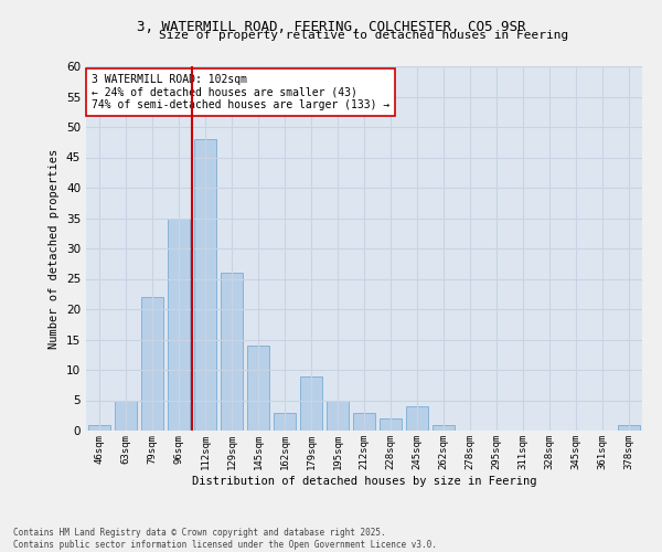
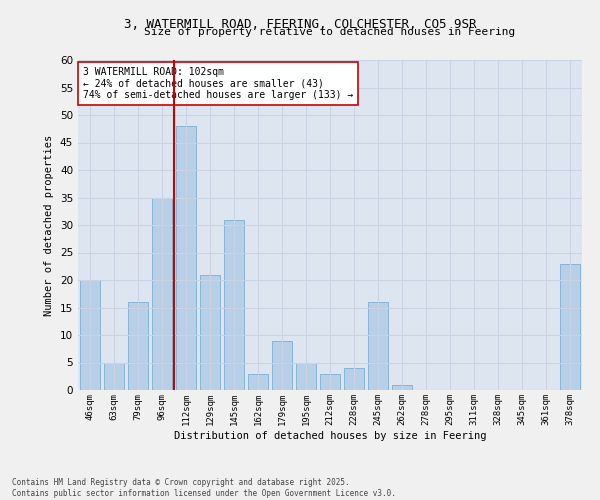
46sqm: 1 -> 20
79sqm: 22 -> 16
129sqm: 26 -> 21
145sqm: 14 -> 31
228sqm: 2 -> 4
245sqm: 4 -> 16
378sqm: 1 -> 23
